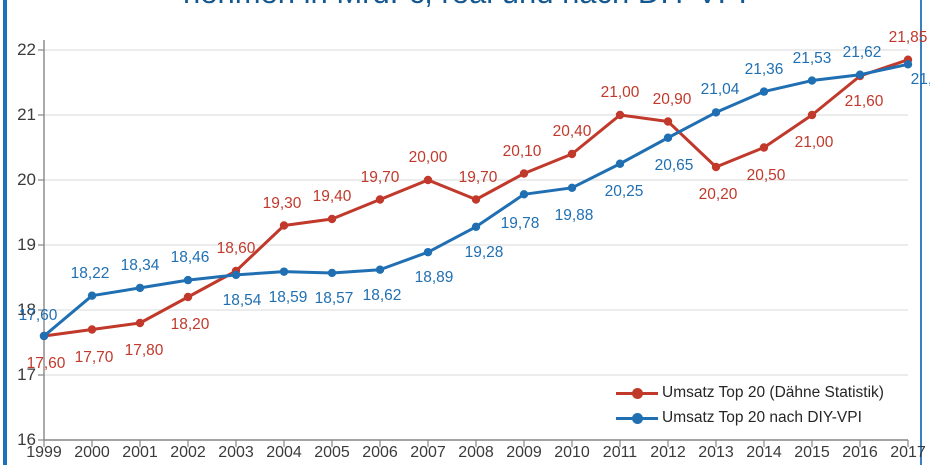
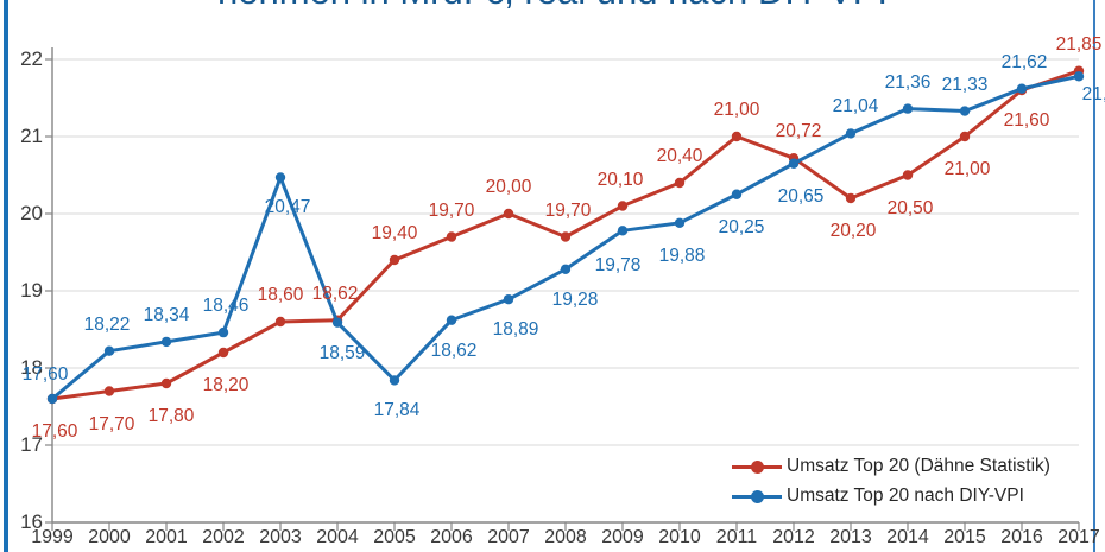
Umsatz Top 20 nach DIY-VPI/2003: 18,54 -> 20,47
Umsatz Top 20 (Dähne Statistik)/2004: 19,30 -> 18,62
Umsatz Top 20 nach DIY-VPI/2005: 18,57 -> 17,84
Umsatz Top 20 (Dähne Statistik)/2012: 20,90 -> 20,72
Umsatz Top 20 nach DIY-VPI/2015: 21,53 -> 21,33
